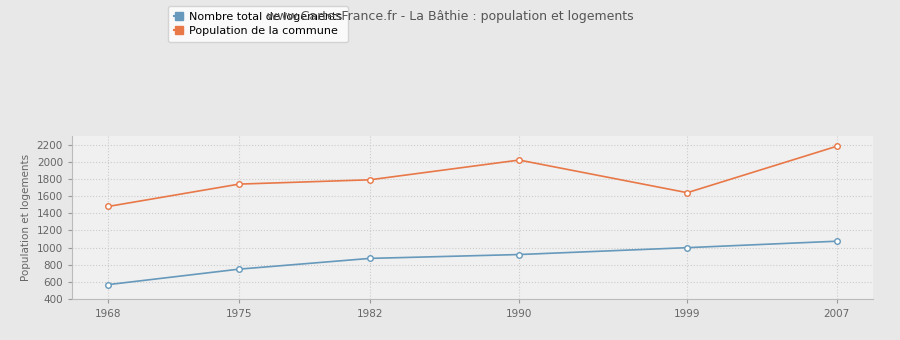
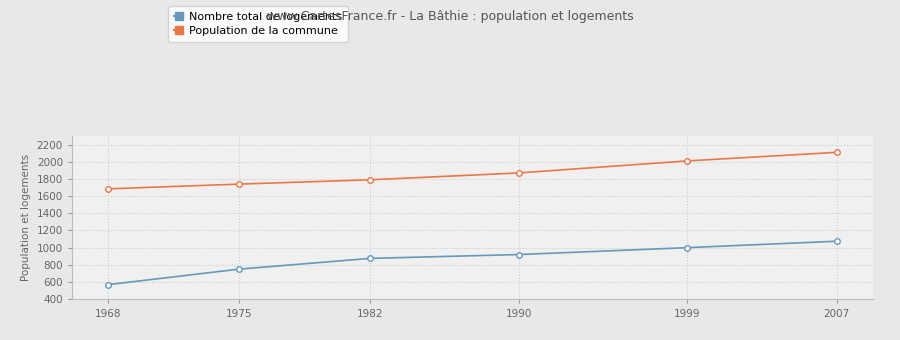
Population de la commune/1968: 1480 -> 1680
Population de la commune/1990: 2020 -> 1870
Population de la commune/1999: 1640 -> 2010
Population de la commune/2007: 2180 -> 2110
